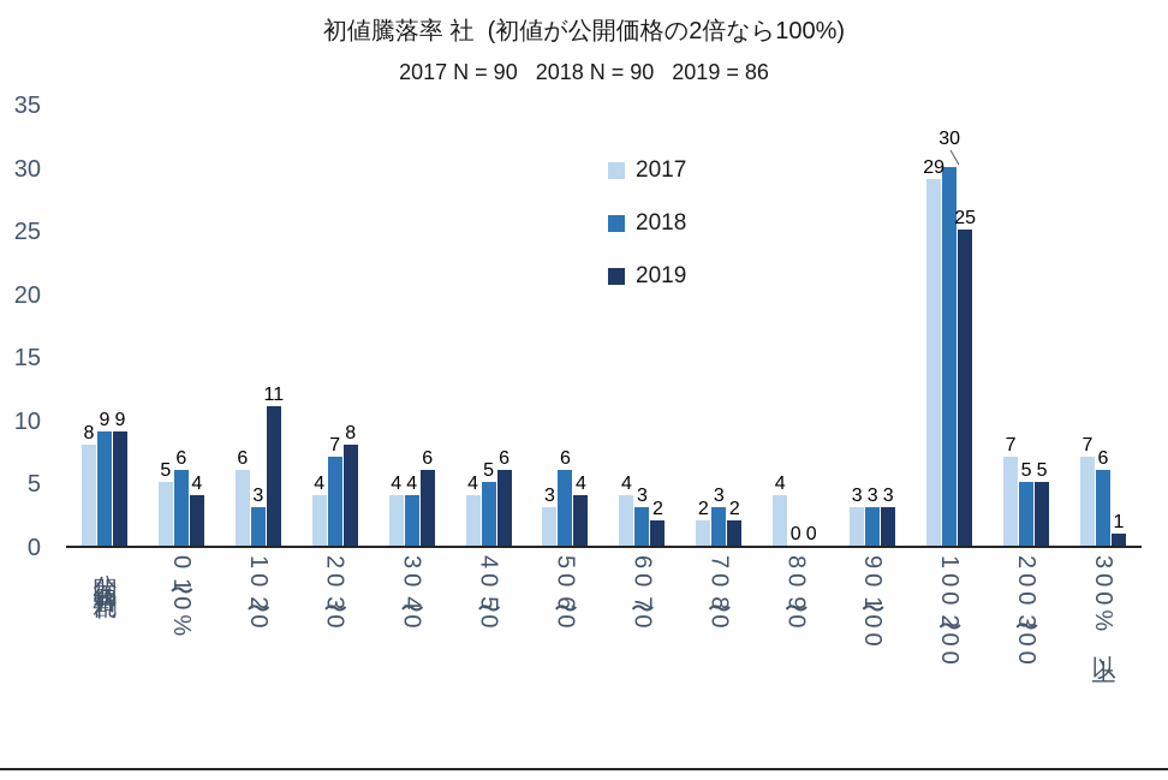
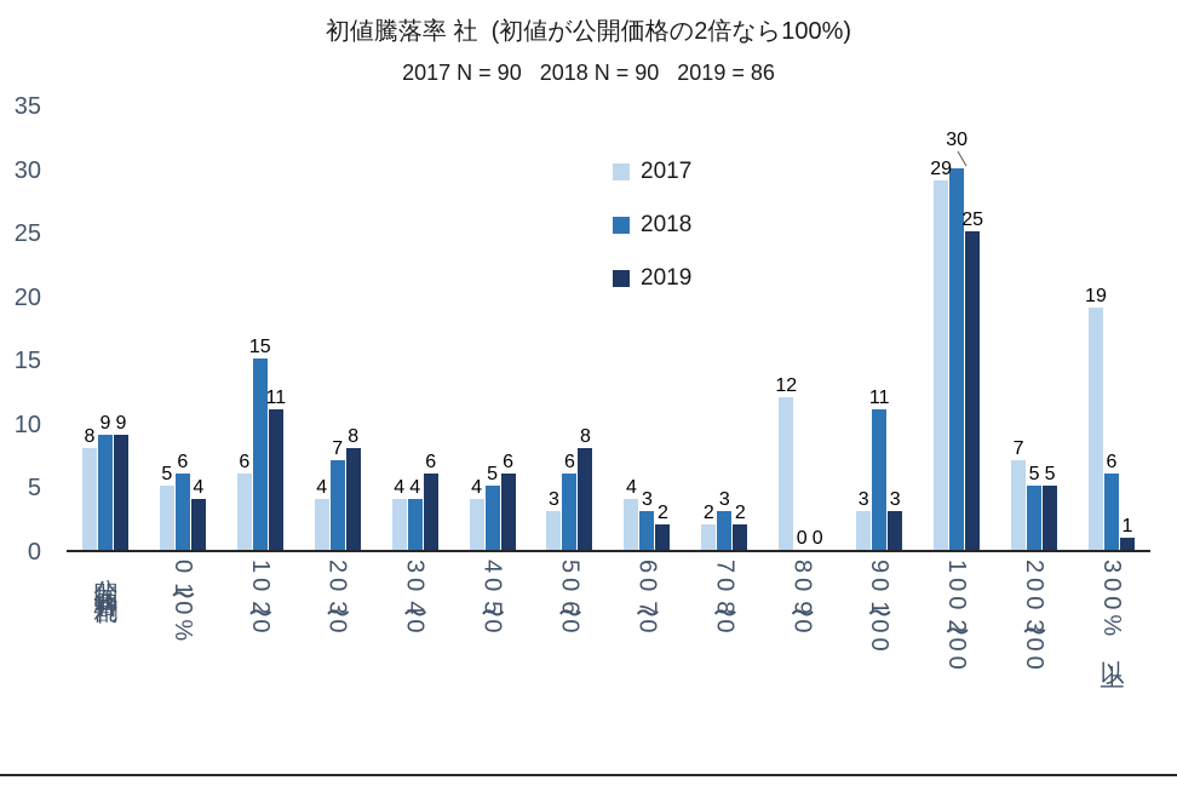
2018/10〜20: 3 -> 15
2019/50〜60: 4 -> 8
2017/80〜90: 4 -> 12
2018/90〜100: 3 -> 11
2017/300%以上: 7 -> 19
